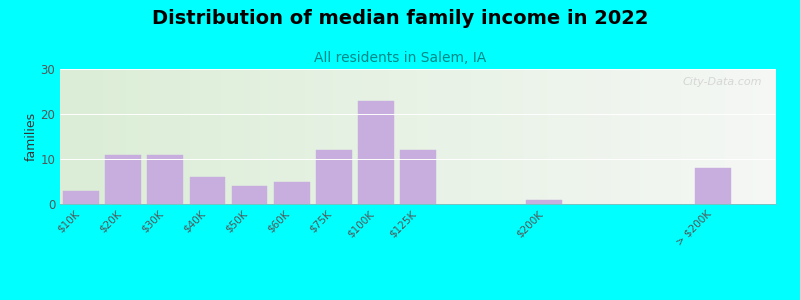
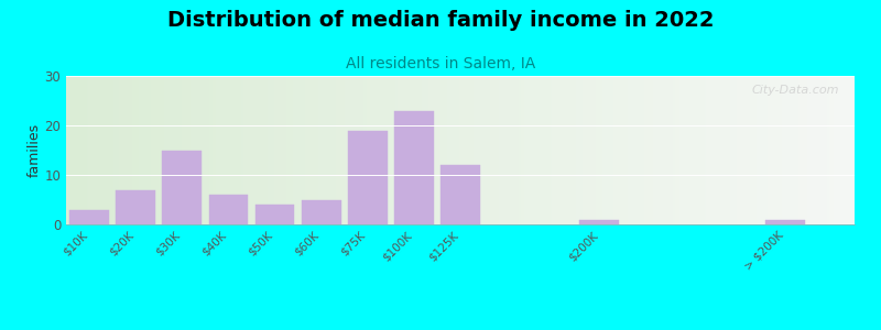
$20K: 11 -> 7
$30K: 11 -> 15
$75K: 12 -> 19
> $200K: 8 -> 1
